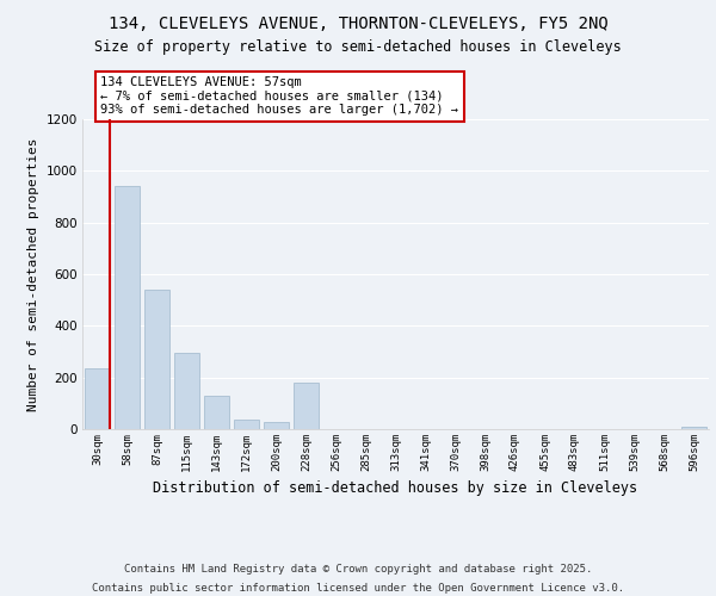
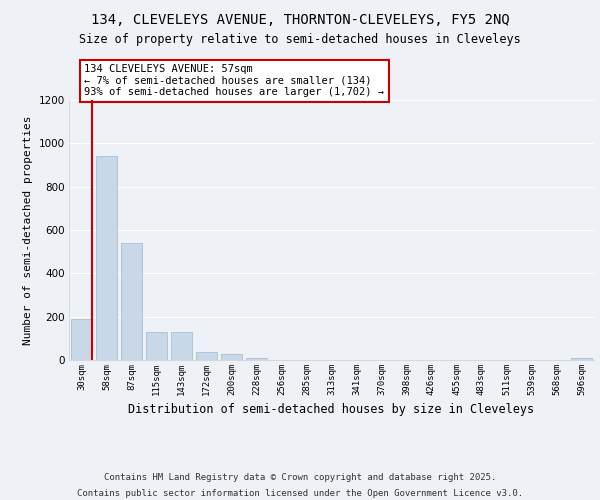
30sqm: 235 -> 190
115sqm: 295 -> 130
228sqm: 180 -> 10
